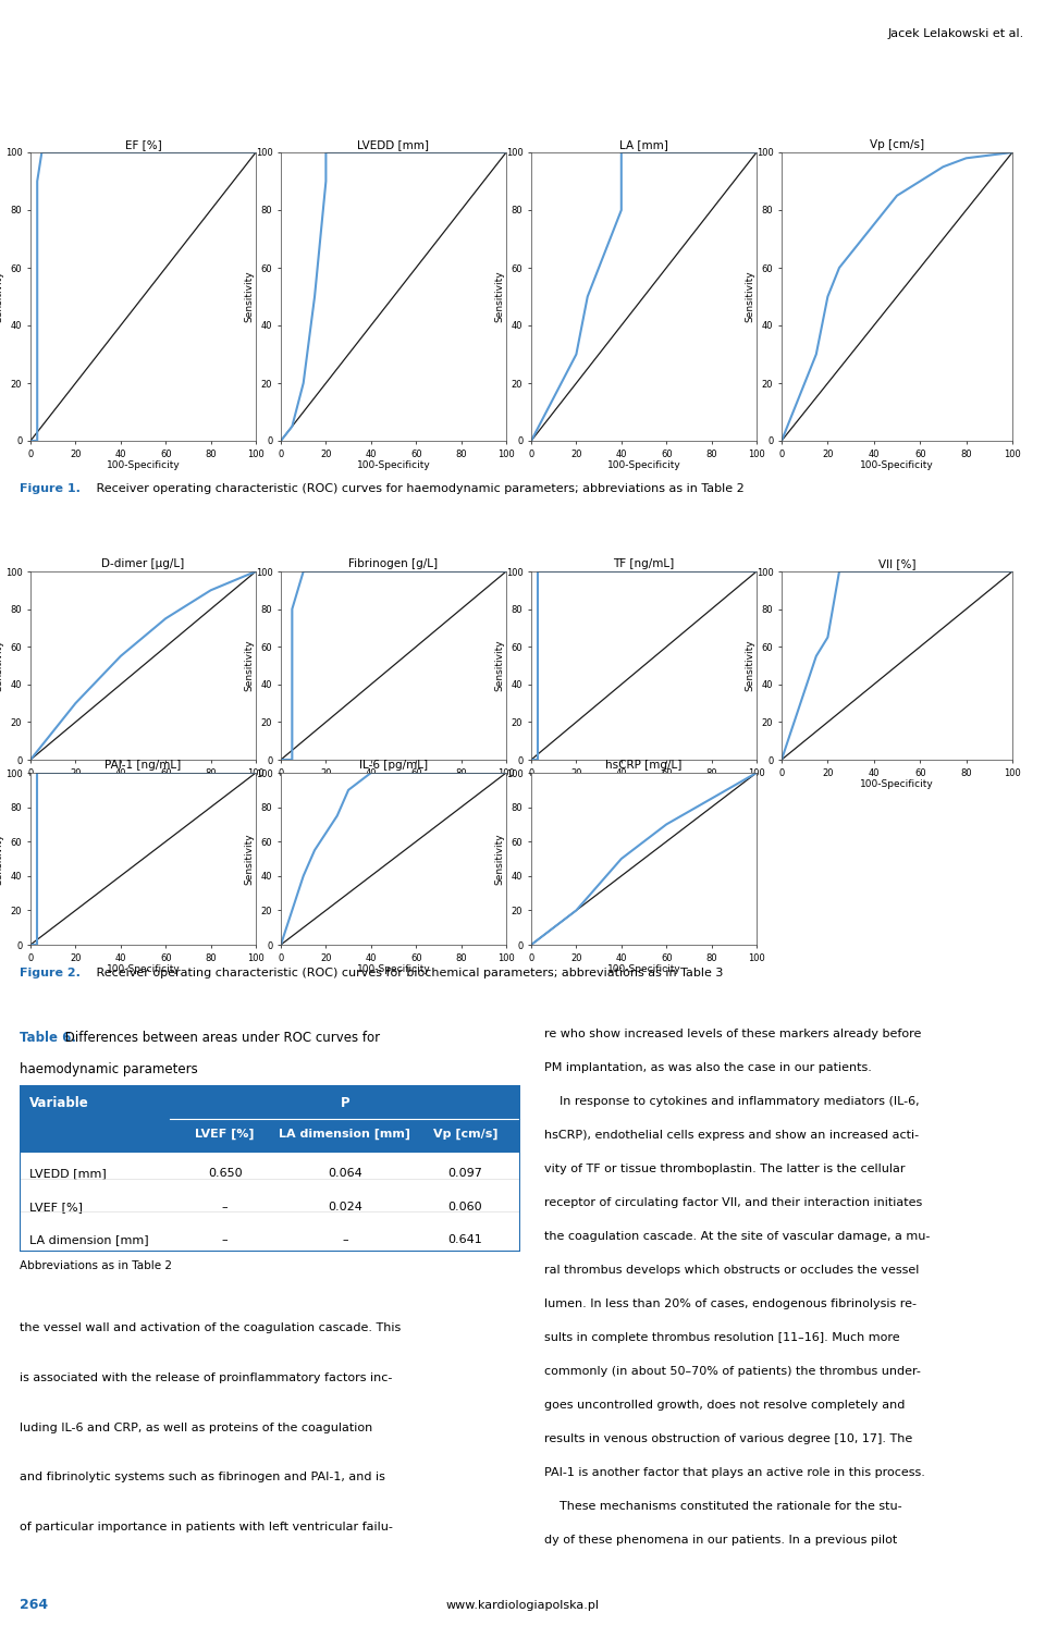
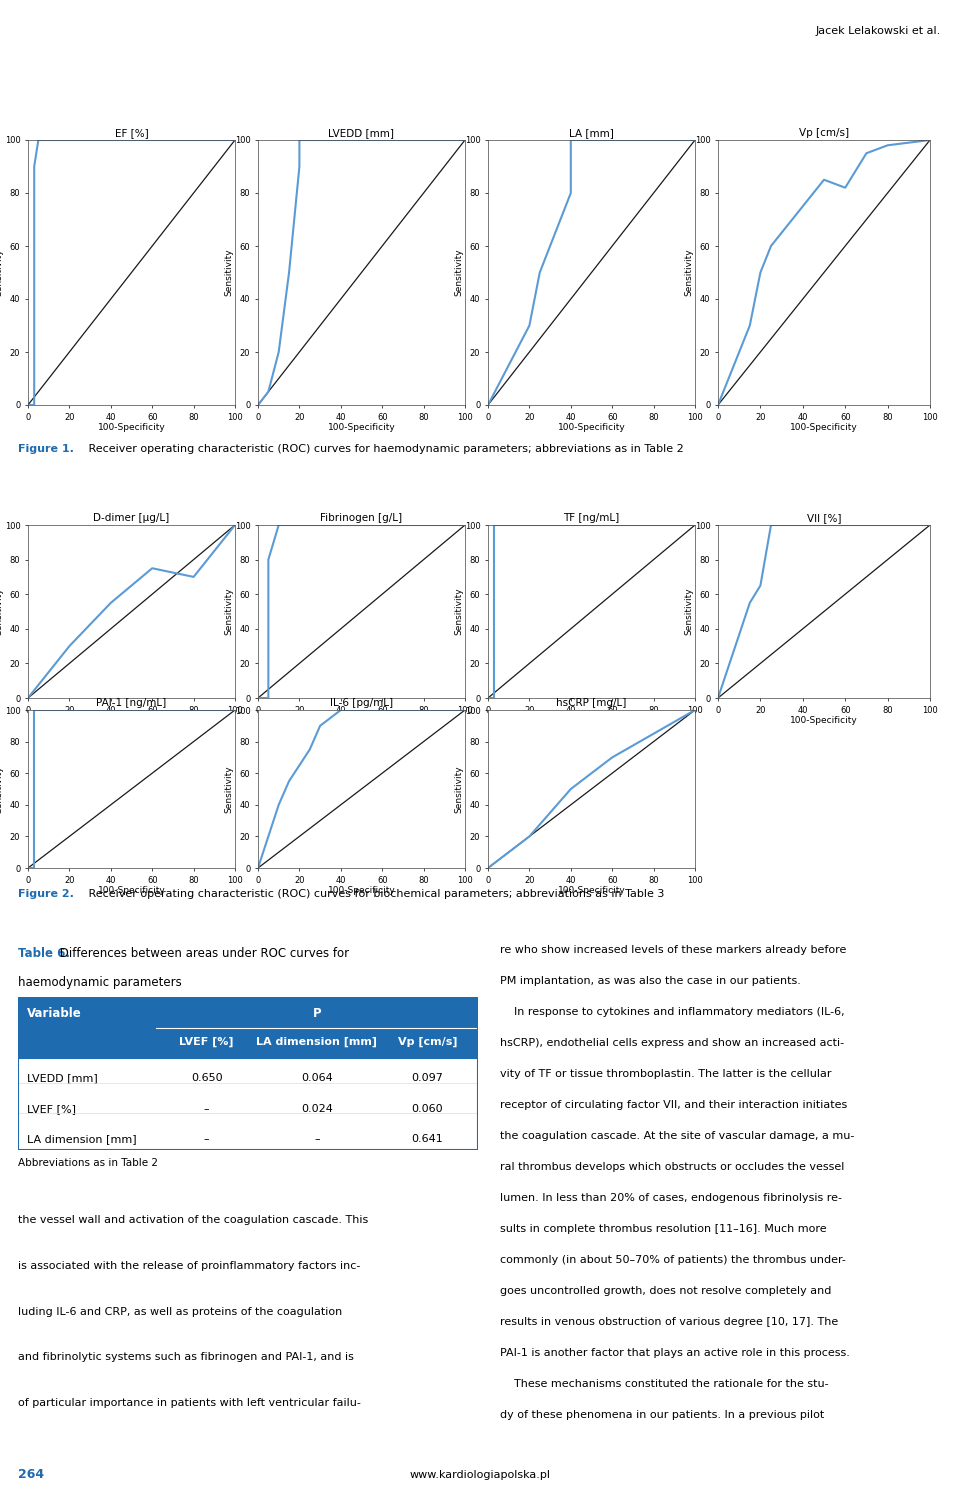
Vp [cm/s]/60: 90 -> 82
D-dimer [μg/L]/80: 90 -> 70
